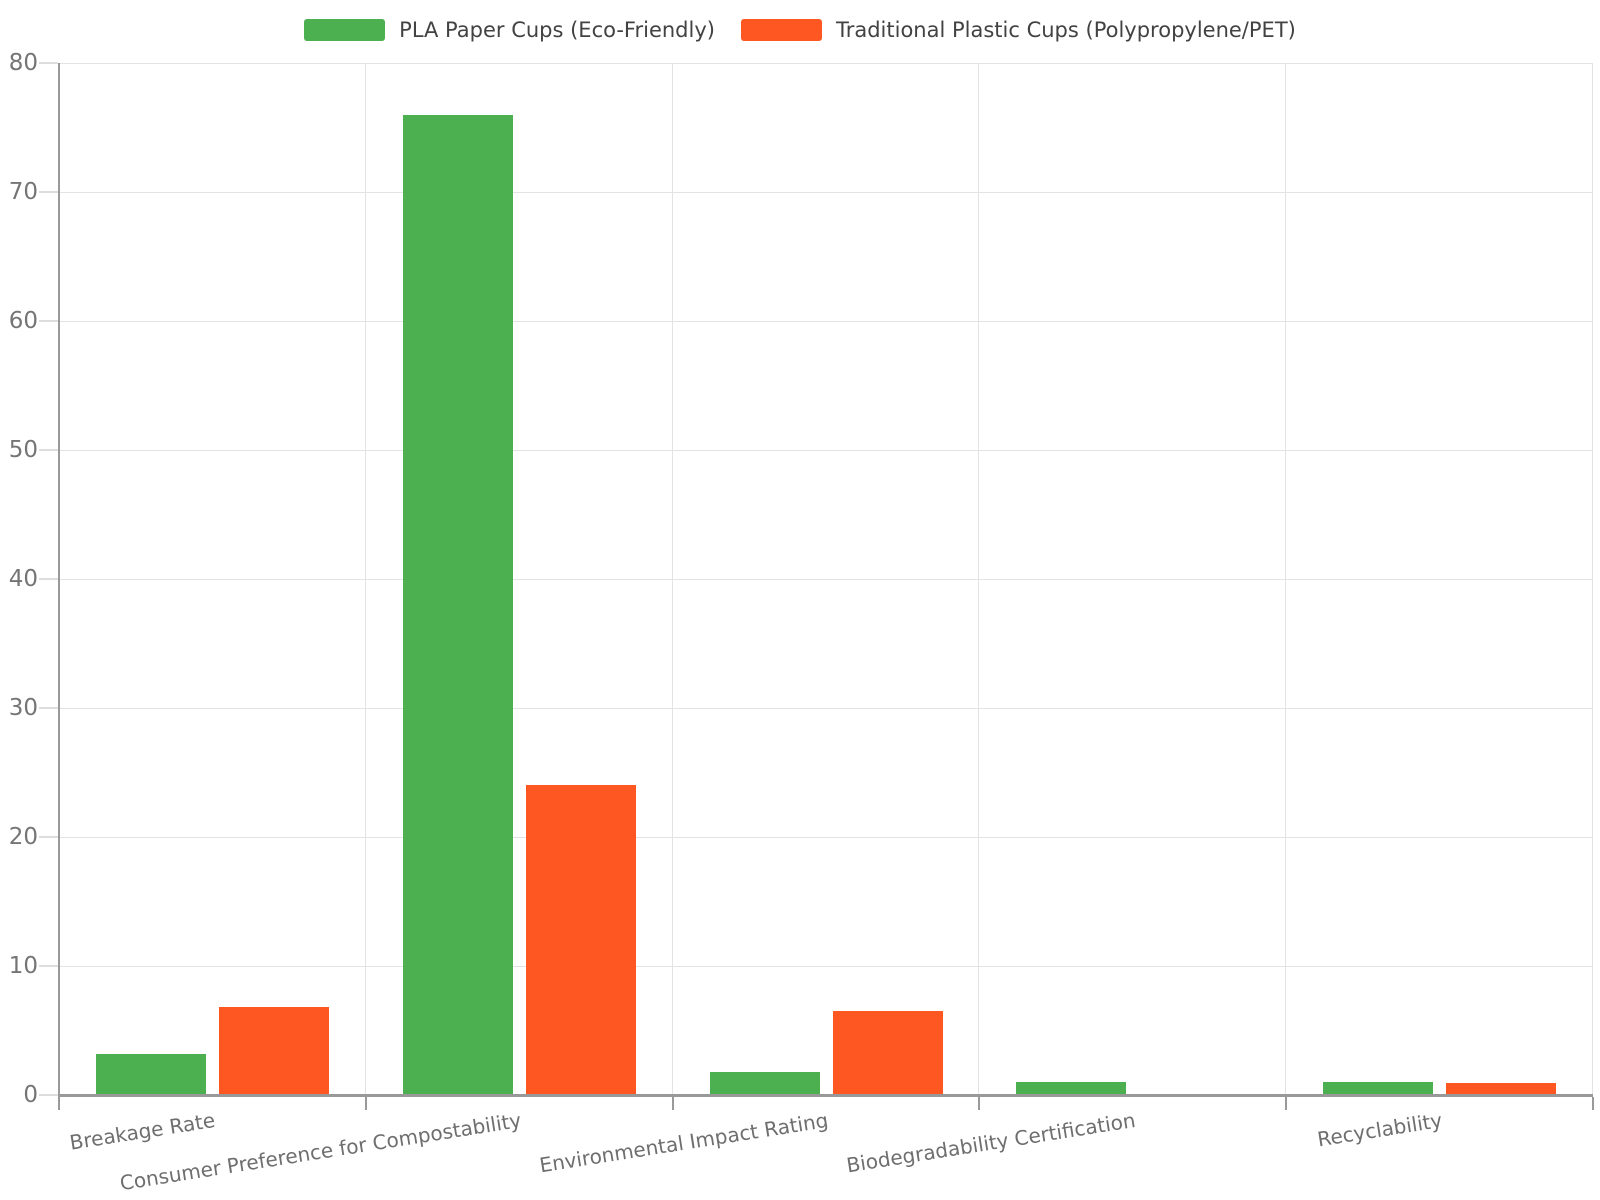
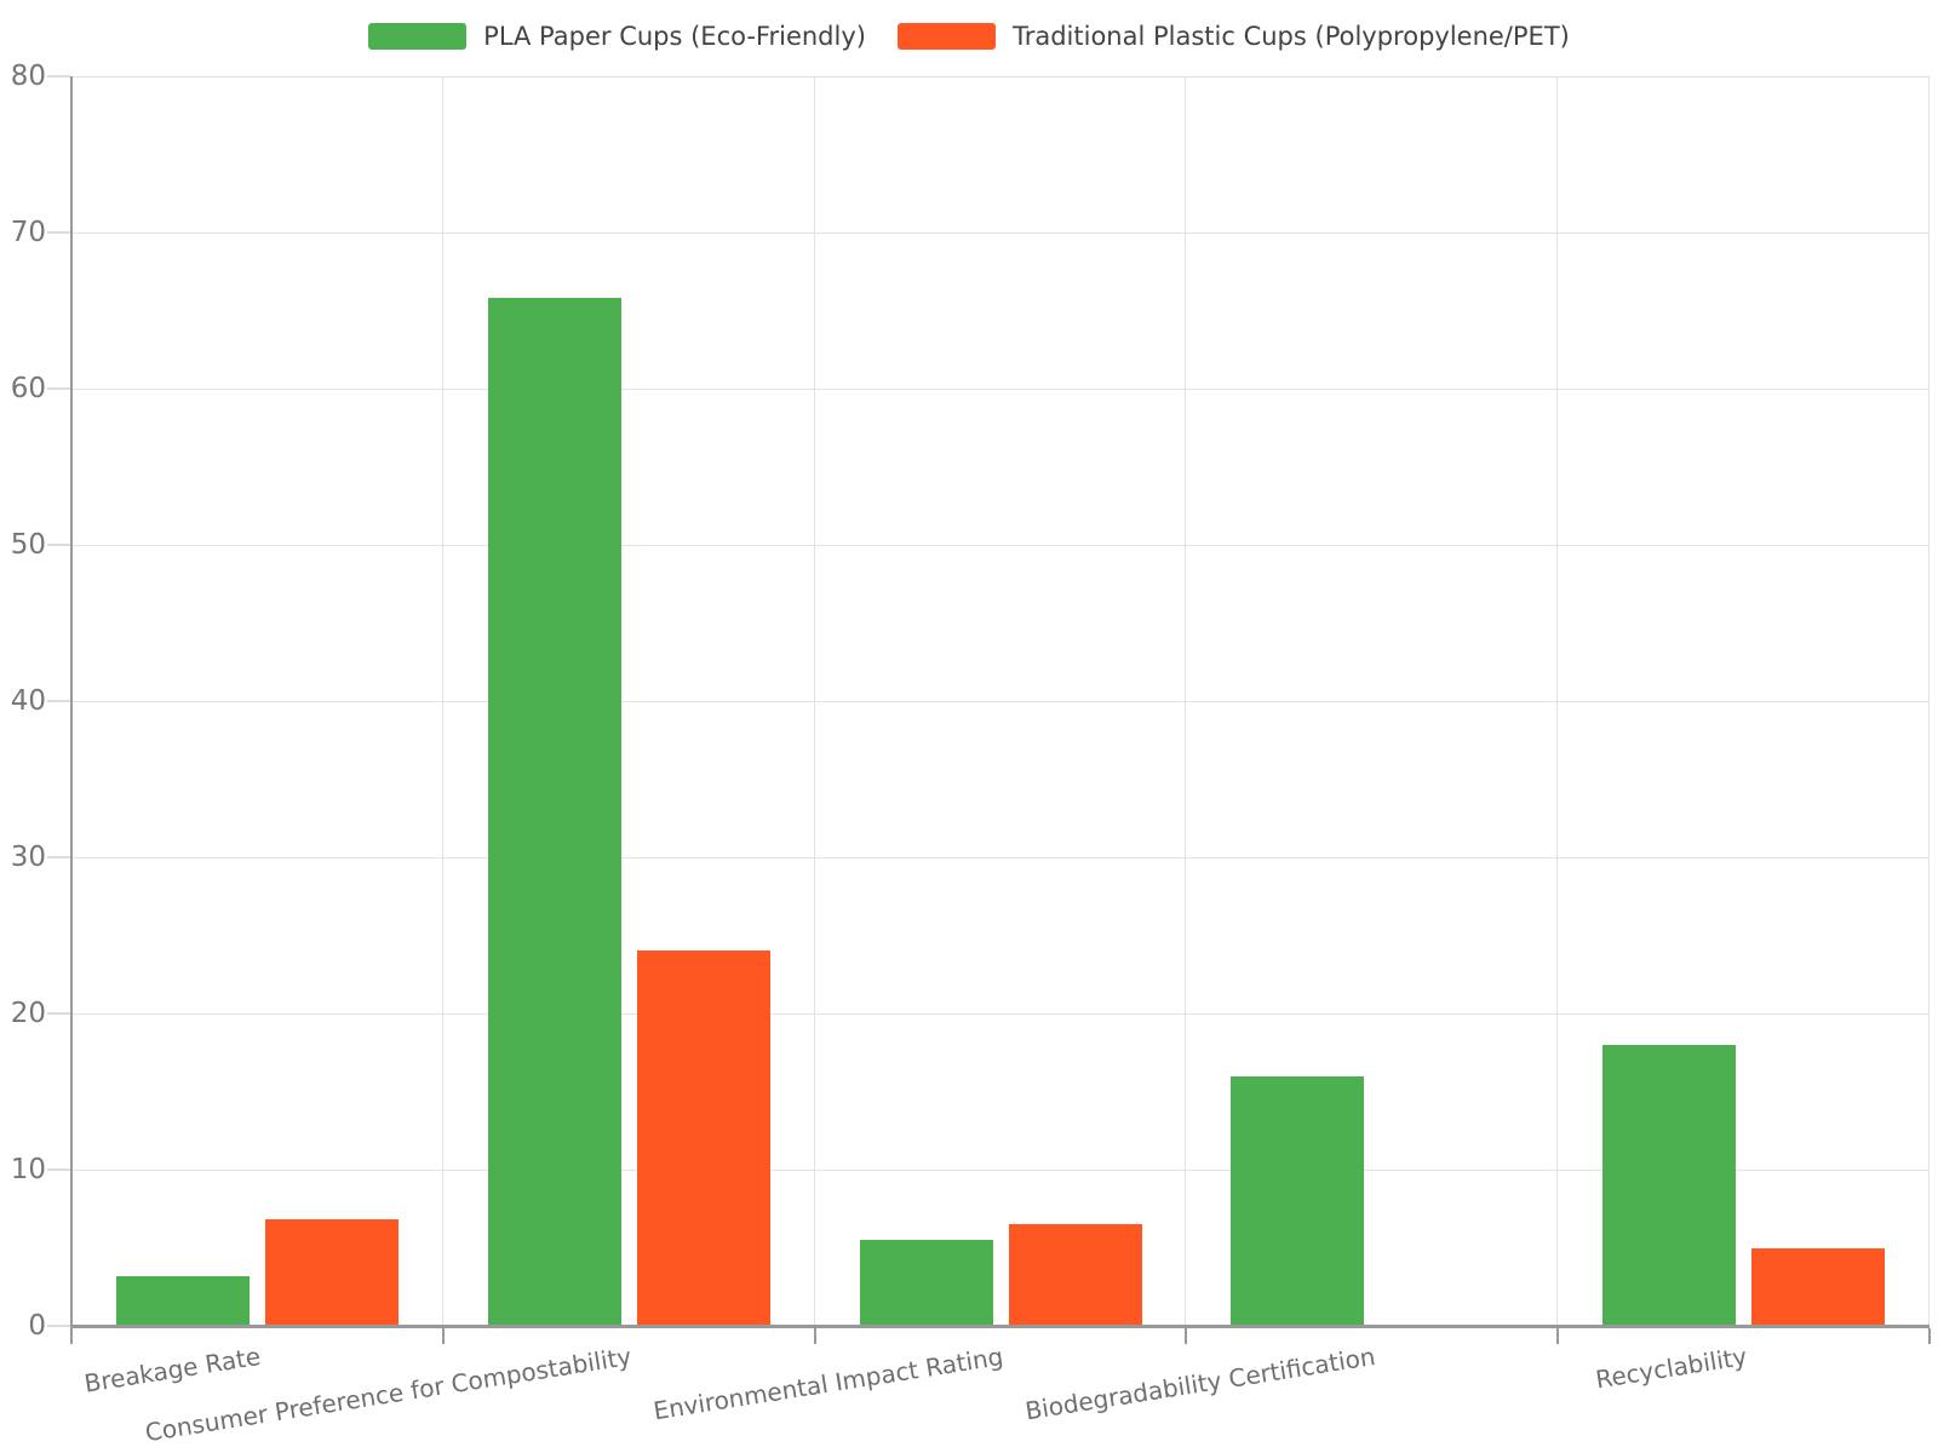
PLA Paper Cups (Eco-Friendly)/Consumer Preference for Compostability: 76.0 -> 65.8
PLA Paper Cups (Eco-Friendly)/Environmental Impact Rating: 1.8 -> 5.5
PLA Paper Cups (Eco-Friendly)/Biodegradability Certification: 1.0 -> 16.0
PLA Paper Cups (Eco-Friendly)/Recyclability: 1.0 -> 18.0
Traditional Plastic Cups (Polypropylene/PET)/Recyclability: 0.9 -> 5.0
